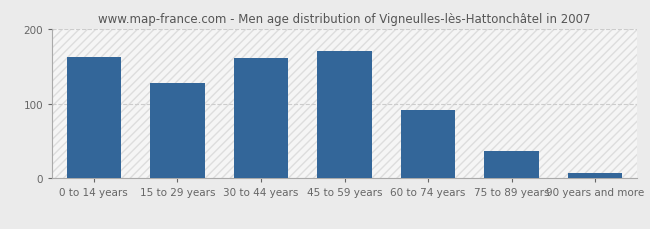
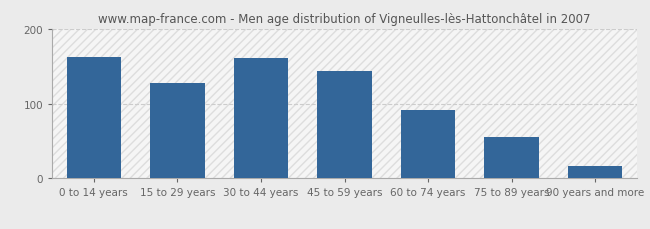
45 to 59 years: 170 -> 144
75 to 89 years: 37 -> 56
90 years and more: 7 -> 16
